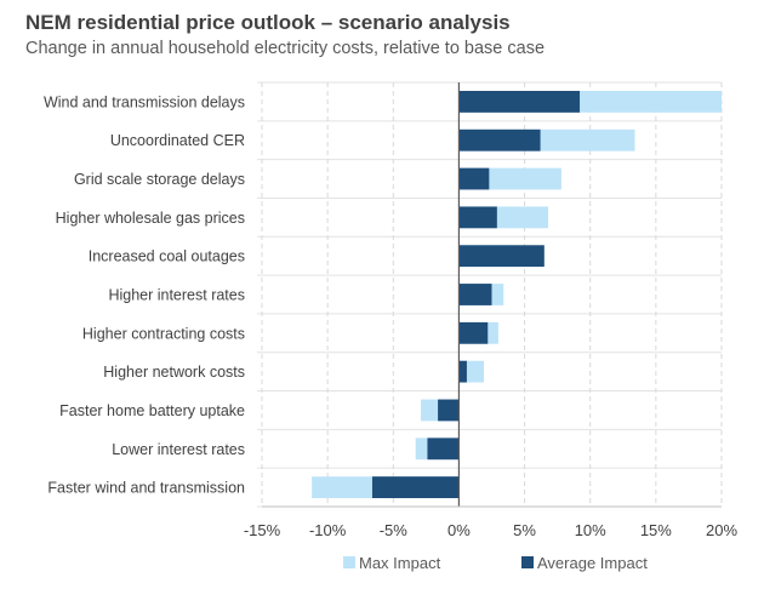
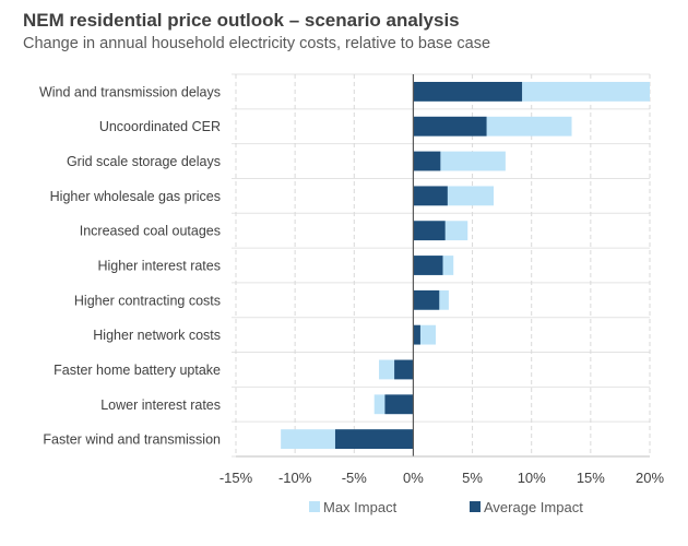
Average Impact/Increased coal outages: 6.5% -> 2.7%
